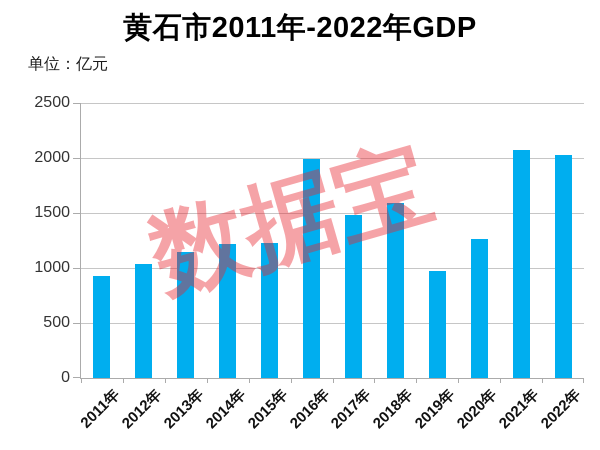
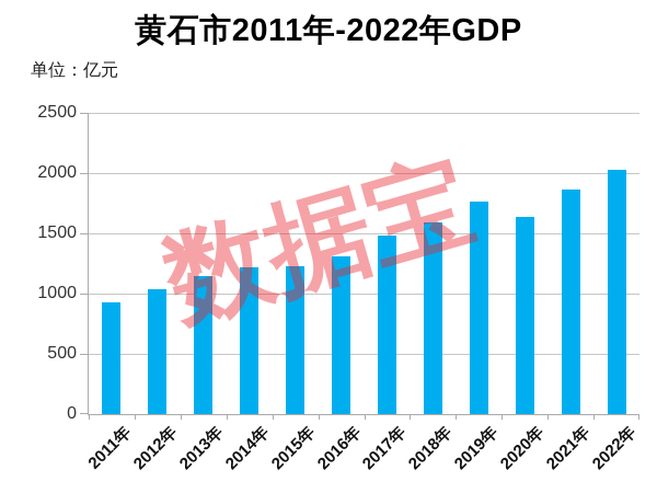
2016年: 1990 -> 1300
2019年: 970 -> 1760
2020年: 1260 -> 1640
2021年: 2070 -> 1860
